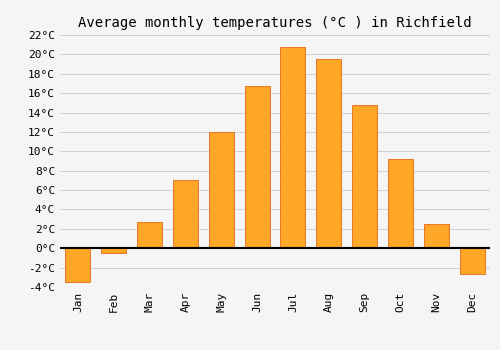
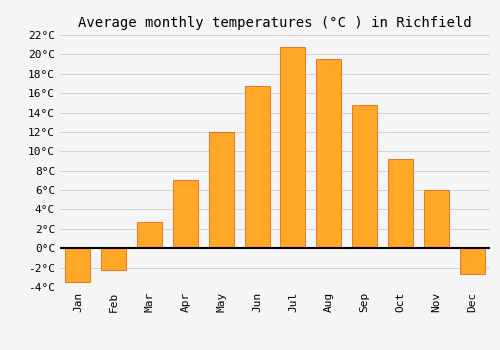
Feb: -0.5°C -> -2.2°C
Nov: 2.5°C -> 6.0°C
